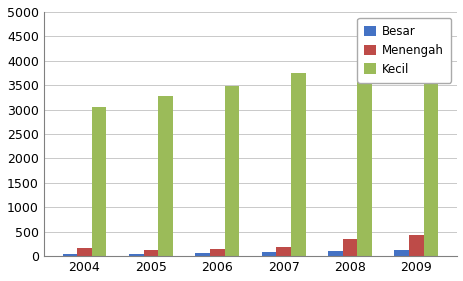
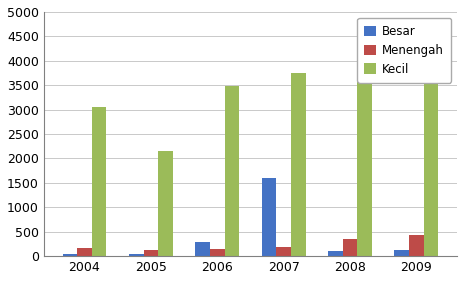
Kecil/2005: 3280 -> 2150
Besar/2006: 80 -> 300
Besar/2007: 90 -> 1600
